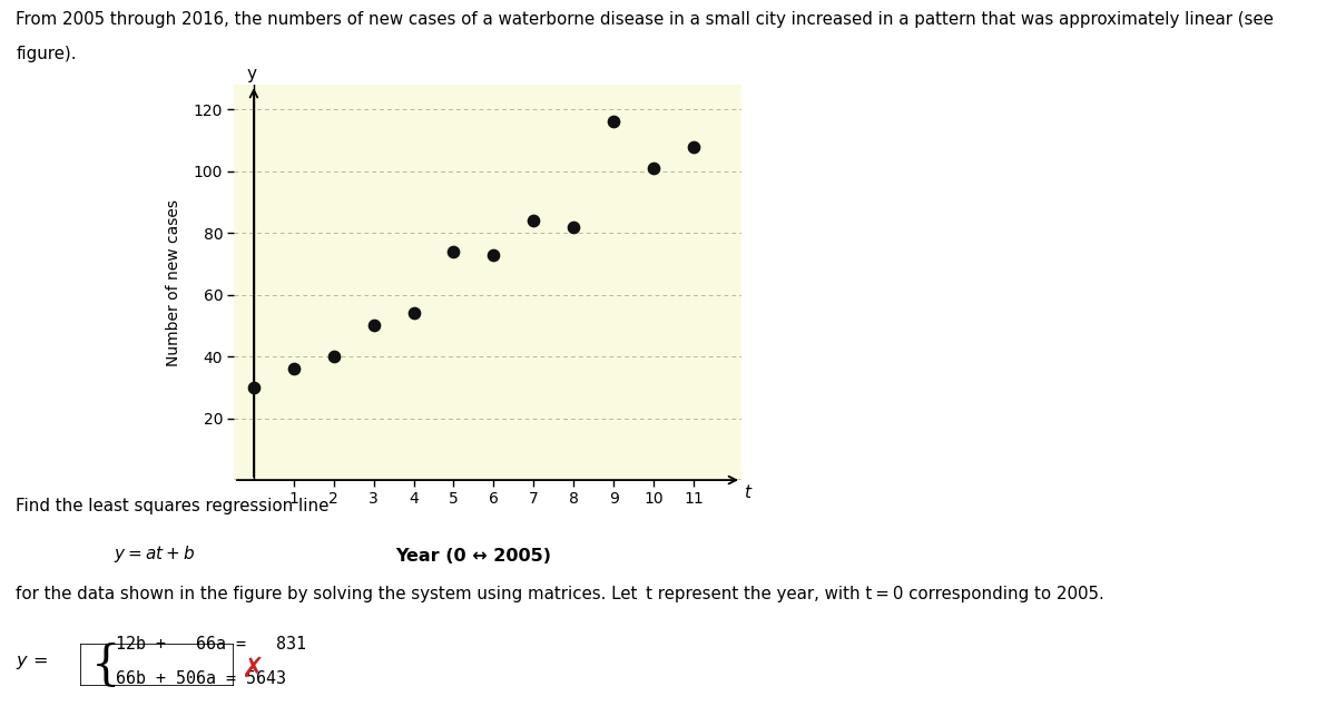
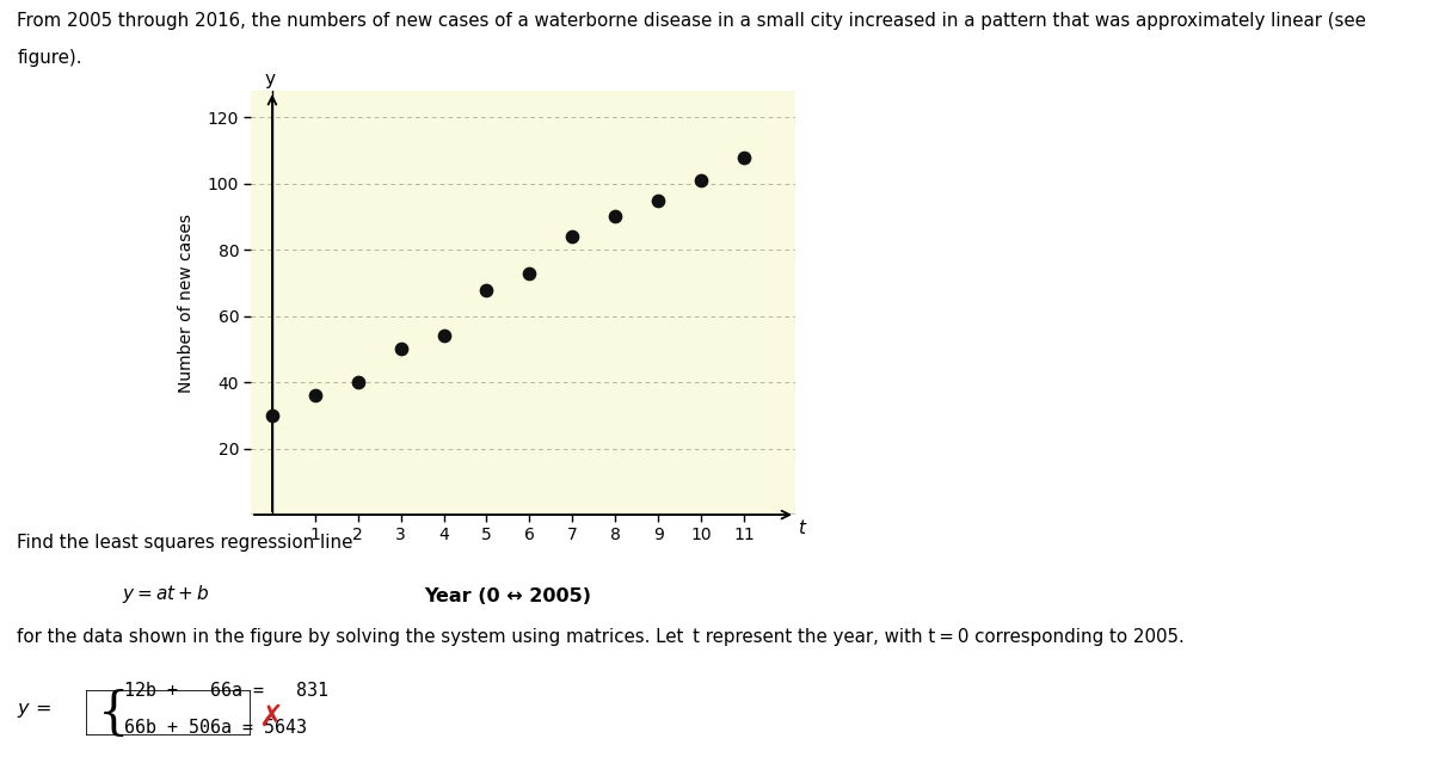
5: 74 -> 68
8: 82 -> 90
9: 116 -> 95
